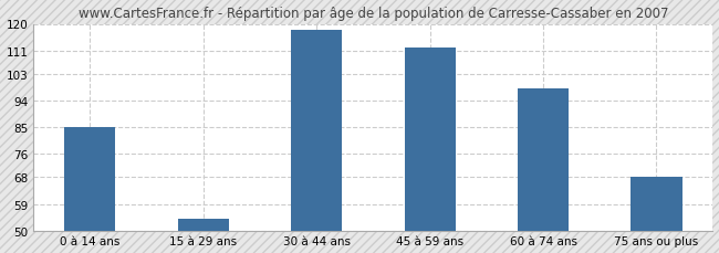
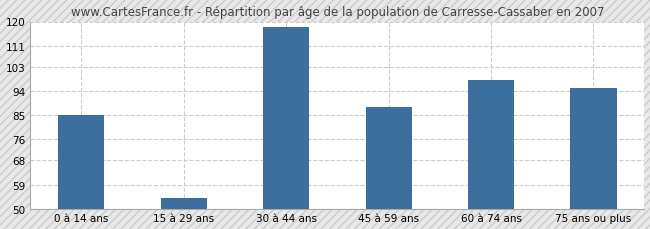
45 à 59 ans: 112 -> 88
75 ans ou plus: 68 -> 95
